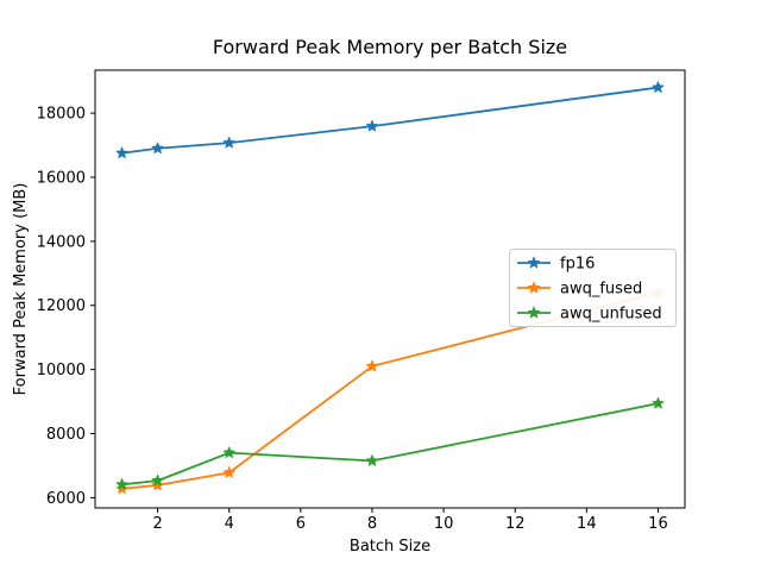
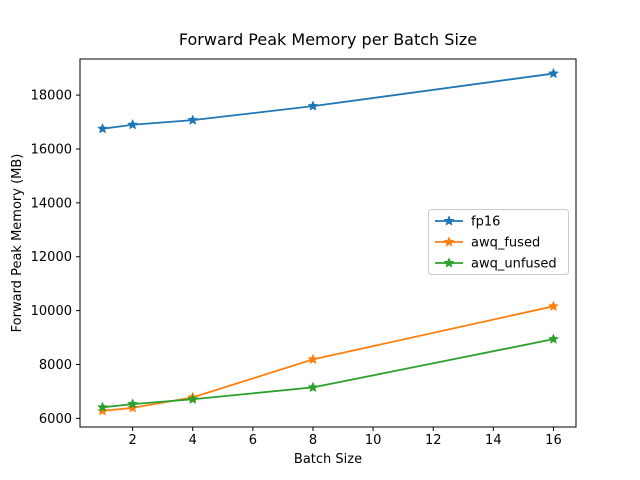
awq_unfused/4: 7400 -> 6700
awq_fused/8: 10100 -> 8200
awq_fused/16: 12400 -> 10200
